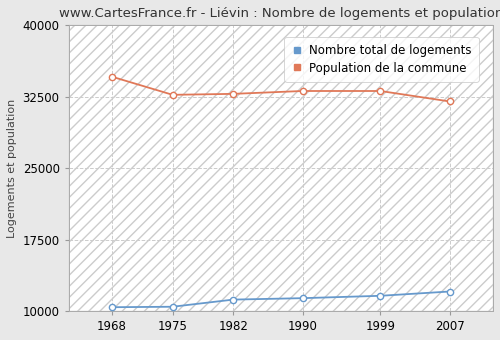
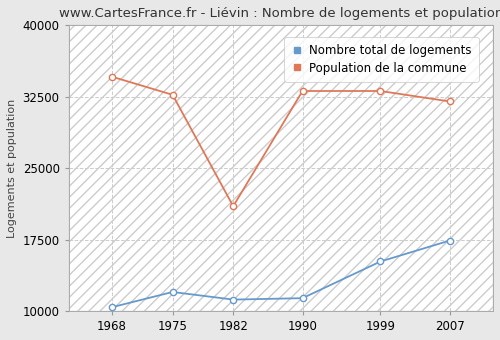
Nombre total de logements/1975: 10400 -> 12000
Population de la commune/1982: 32800 -> 21000
Nombre total de logements/1999: 11600 -> 15200
Nombre total de logements/2007: 12000 -> 17400
